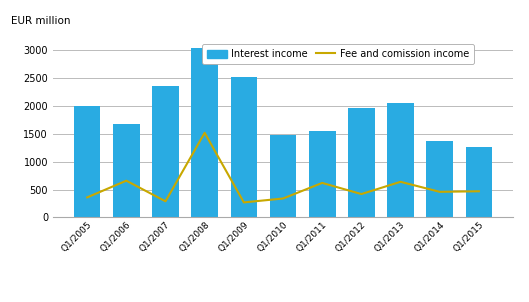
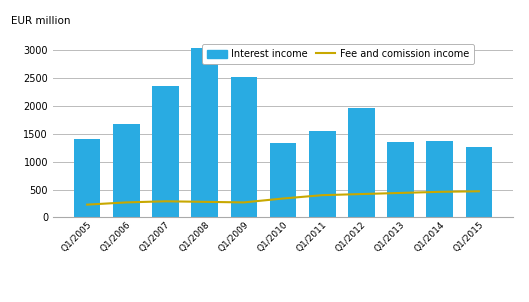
Interest income/Q1/2005: 2000 -> 1400
Fee and comission income/Q1/2005: 360 -> 230
Fee and comission income/Q1/2006: 660 -> 270
Fee and comission income/Q1/2008: 1520 -> 280
Interest income/Q1/2010: 1480 -> 1340
Fee and comission income/Q1/2011: 620 -> 400
Interest income/Q1/2013: 2060 -> 1350
Fee and comission income/Q1/2013: 640 -> 440
